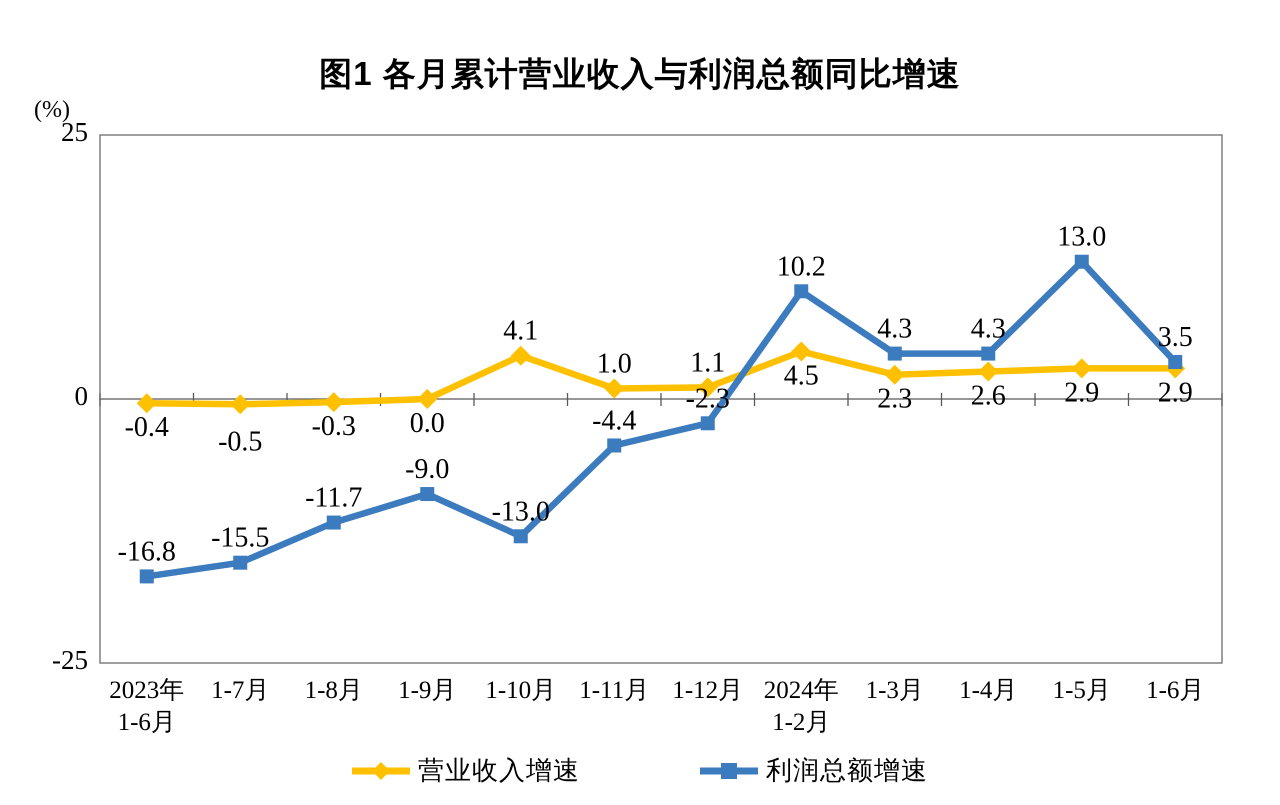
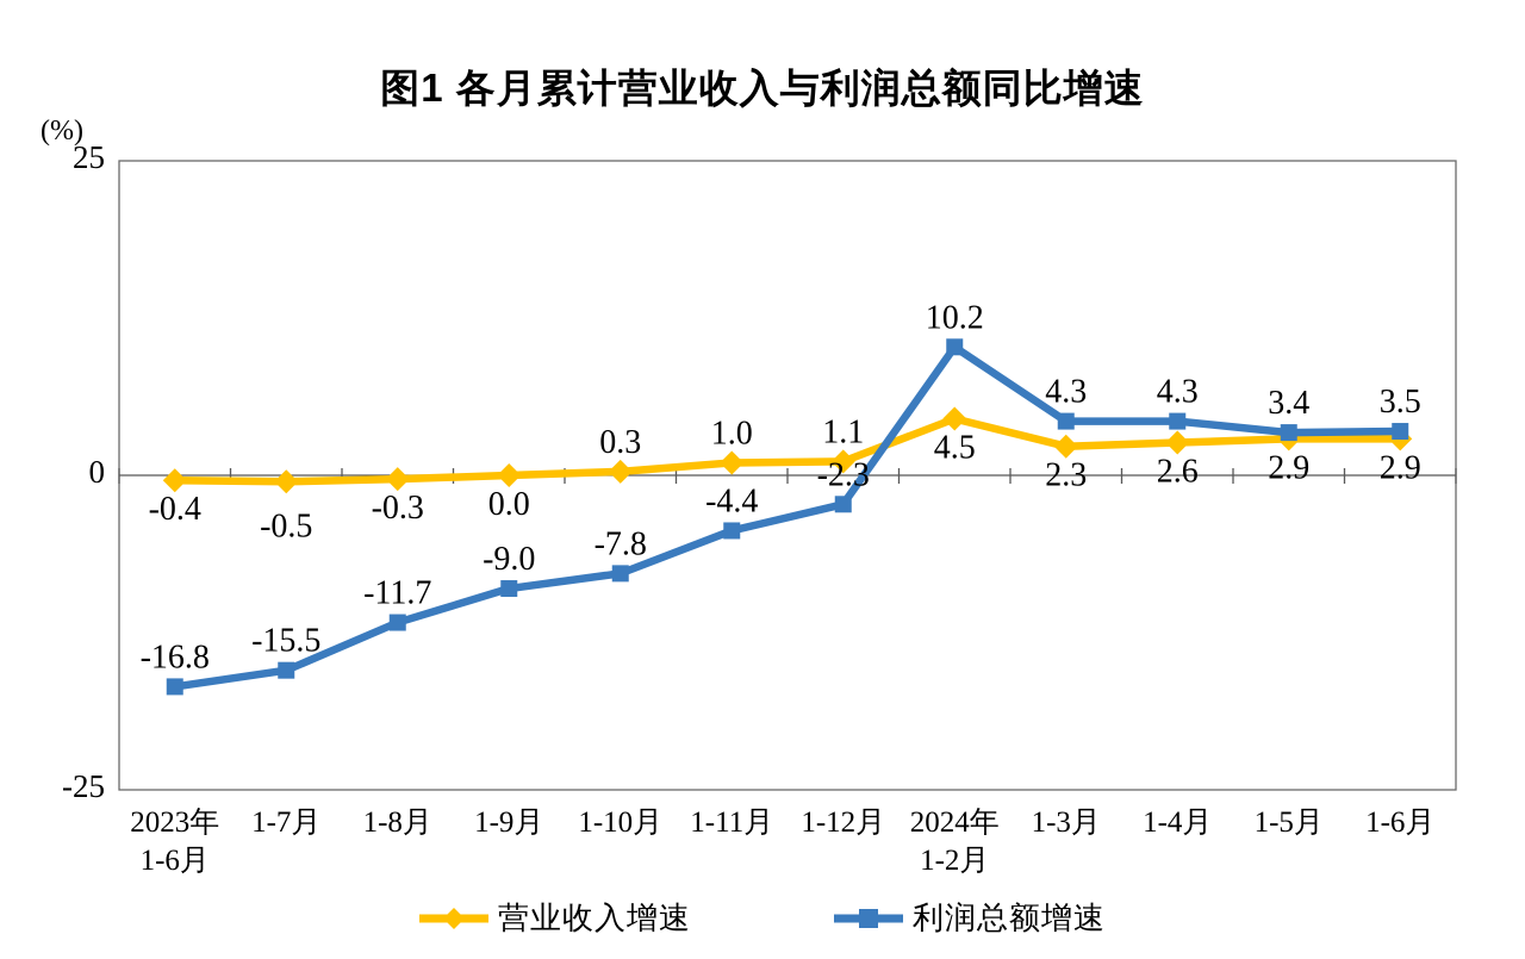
营业收入增速/1-10月: 4.1 -> 0.3
利润总额增速/1-10月: -13.0 -> -7.8
利润总额增速/1-5月: 13.0 -> 3.4
